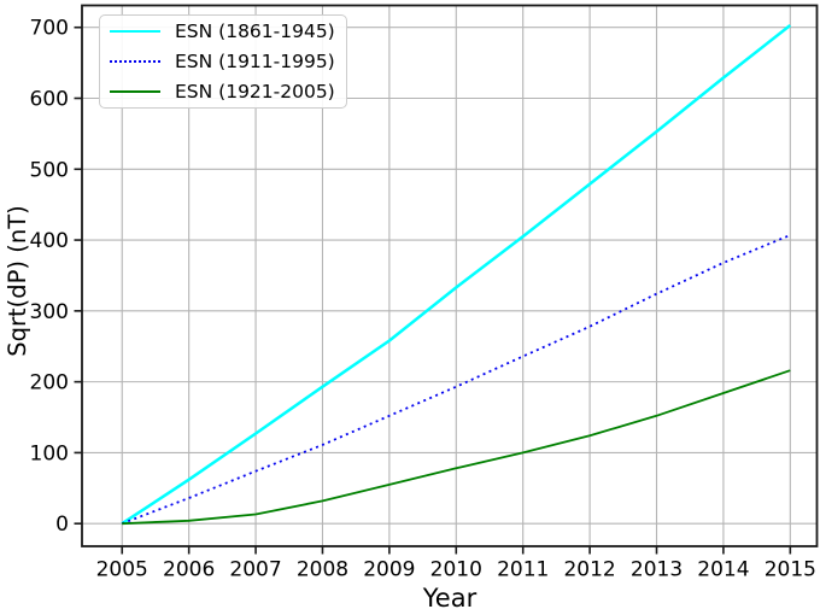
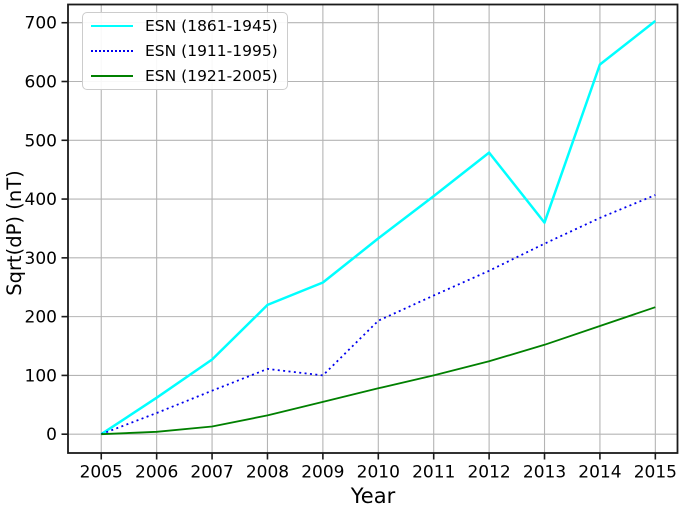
ESN (1861-1945)/2008: 190 -> 220
ESN (1911-1995)/2009: 150 -> 100
ESN (1861-1945)/2013: 550 -> 360
